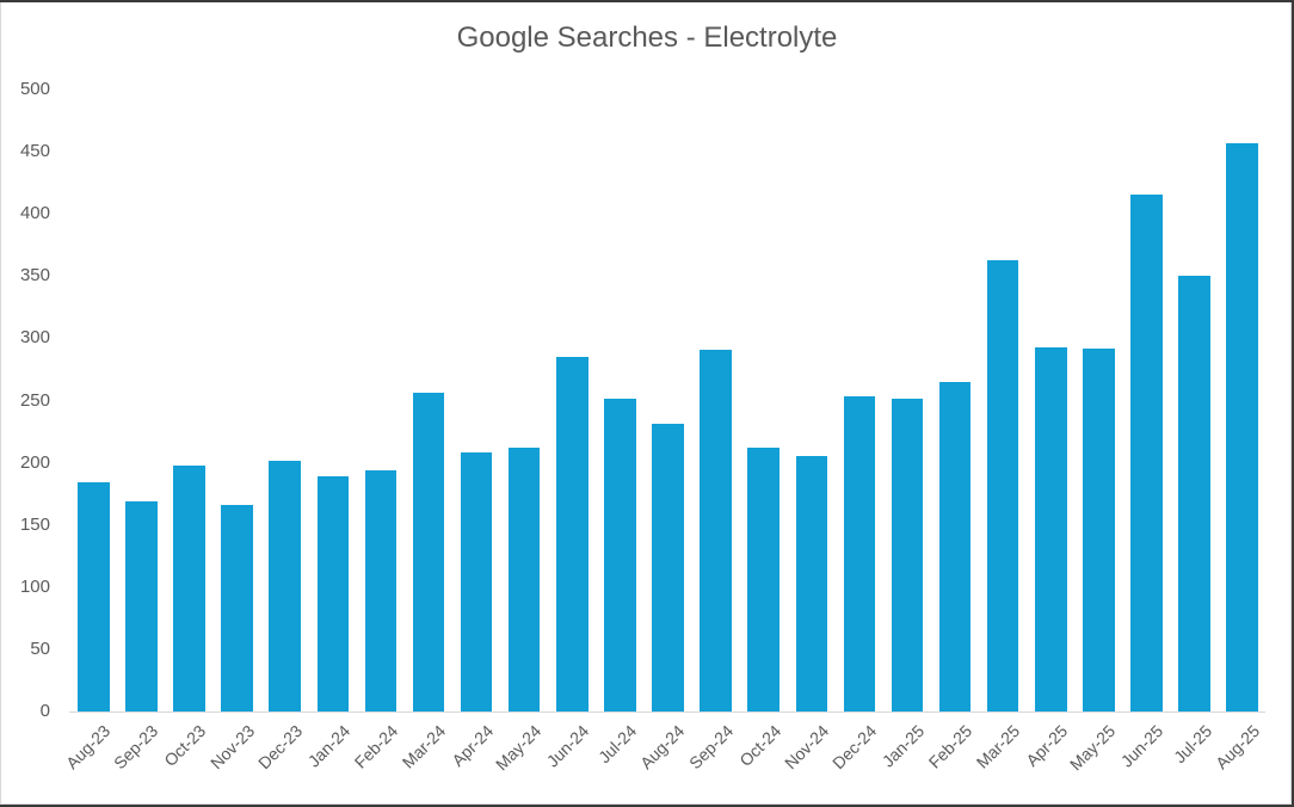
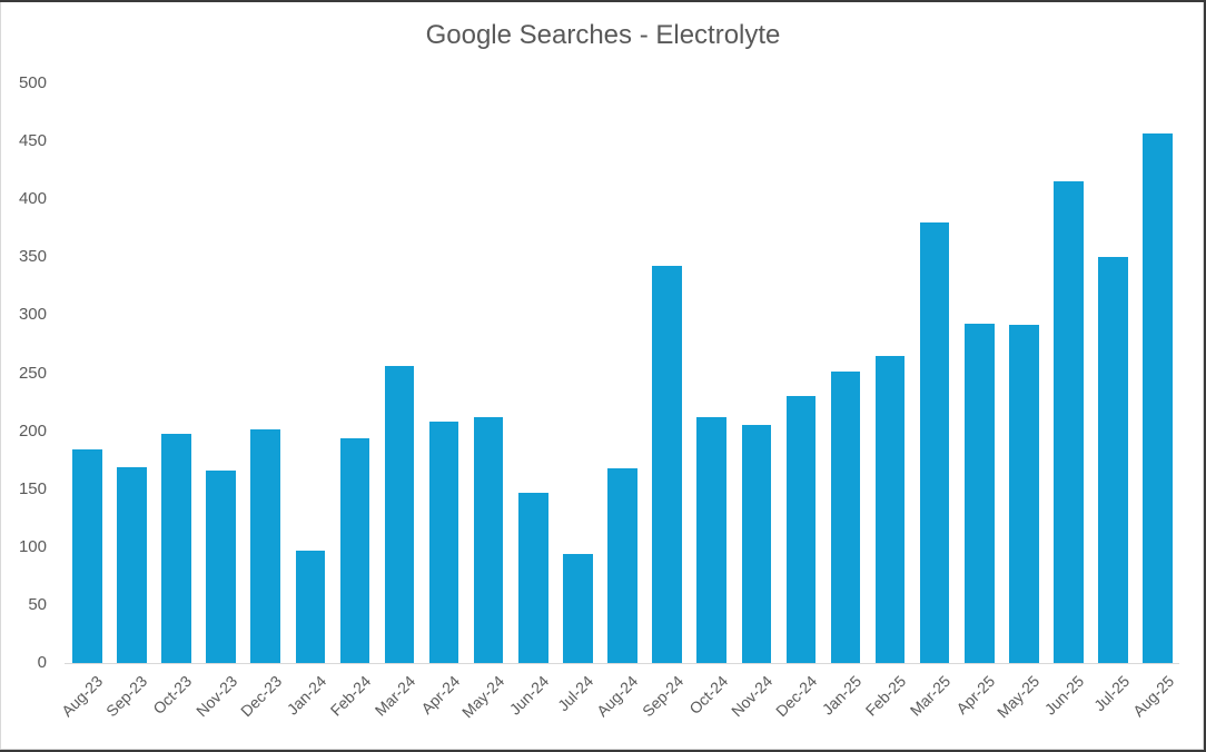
Jan-24: 189 -> 97
Jun-24: 285 -> 147
Jul-24: 251 -> 94
Aug-24: 231 -> 168
Sep-24: 291 -> 343
Dec-24: 253 -> 230
Mar-25: 363 -> 380
